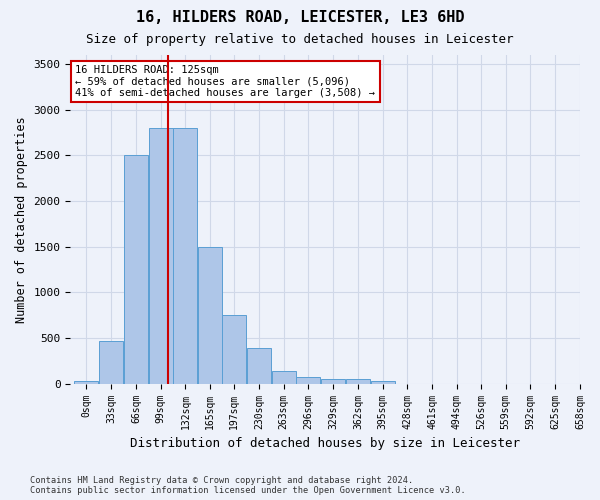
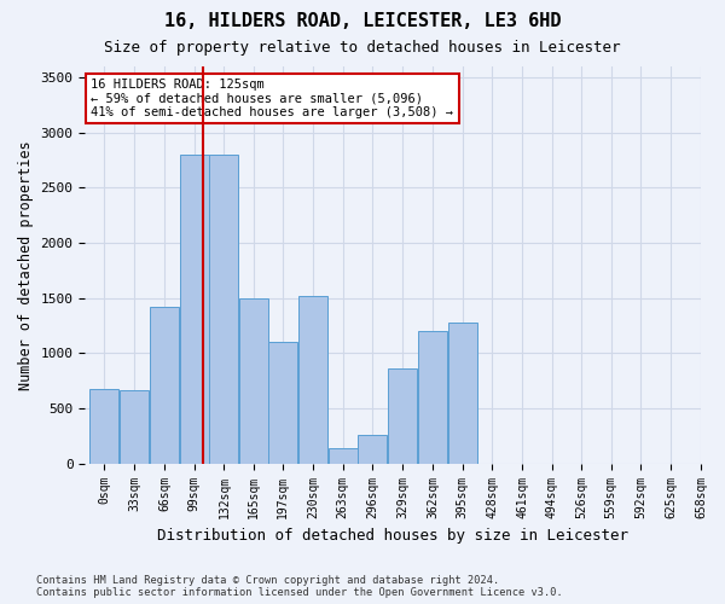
0sqm: 30 -> 680
33sqm: 470 -> 660
66sqm: 2500 -> 1420
197sqm: 750 -> 1100
230sqm: 390 -> 1520
296sqm: 70 -> 260
329sqm: 60 -> 860
362sqm: 60 -> 1200
395sqm: 30 -> 1280
